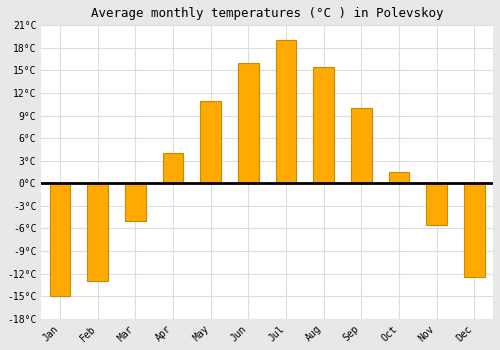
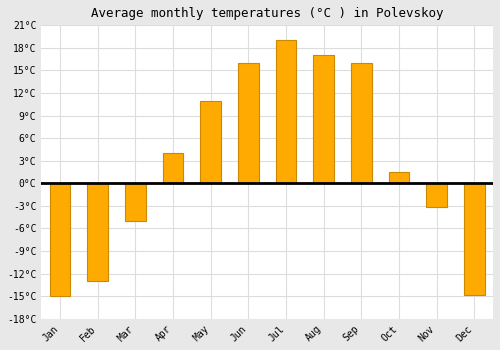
Aug: 15.5°C -> 17.0°C
Sep: 10.0°C -> 16.0°C
Nov: -5.5°C -> -3.2°C
Dec: -12.5°C -> -14.8°C
